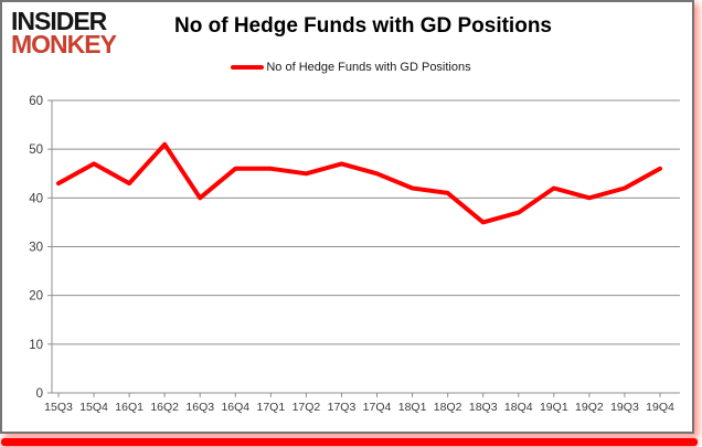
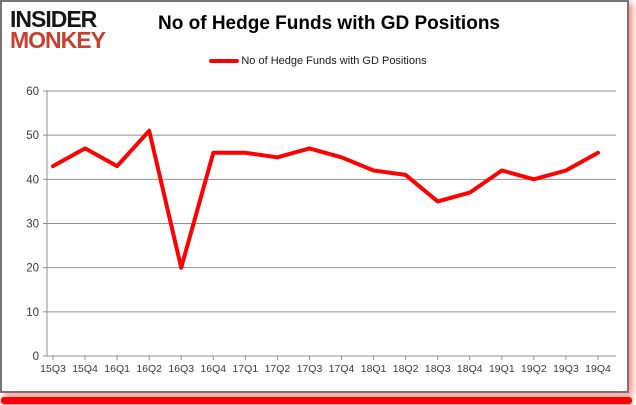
16Q3: 40 -> 20
